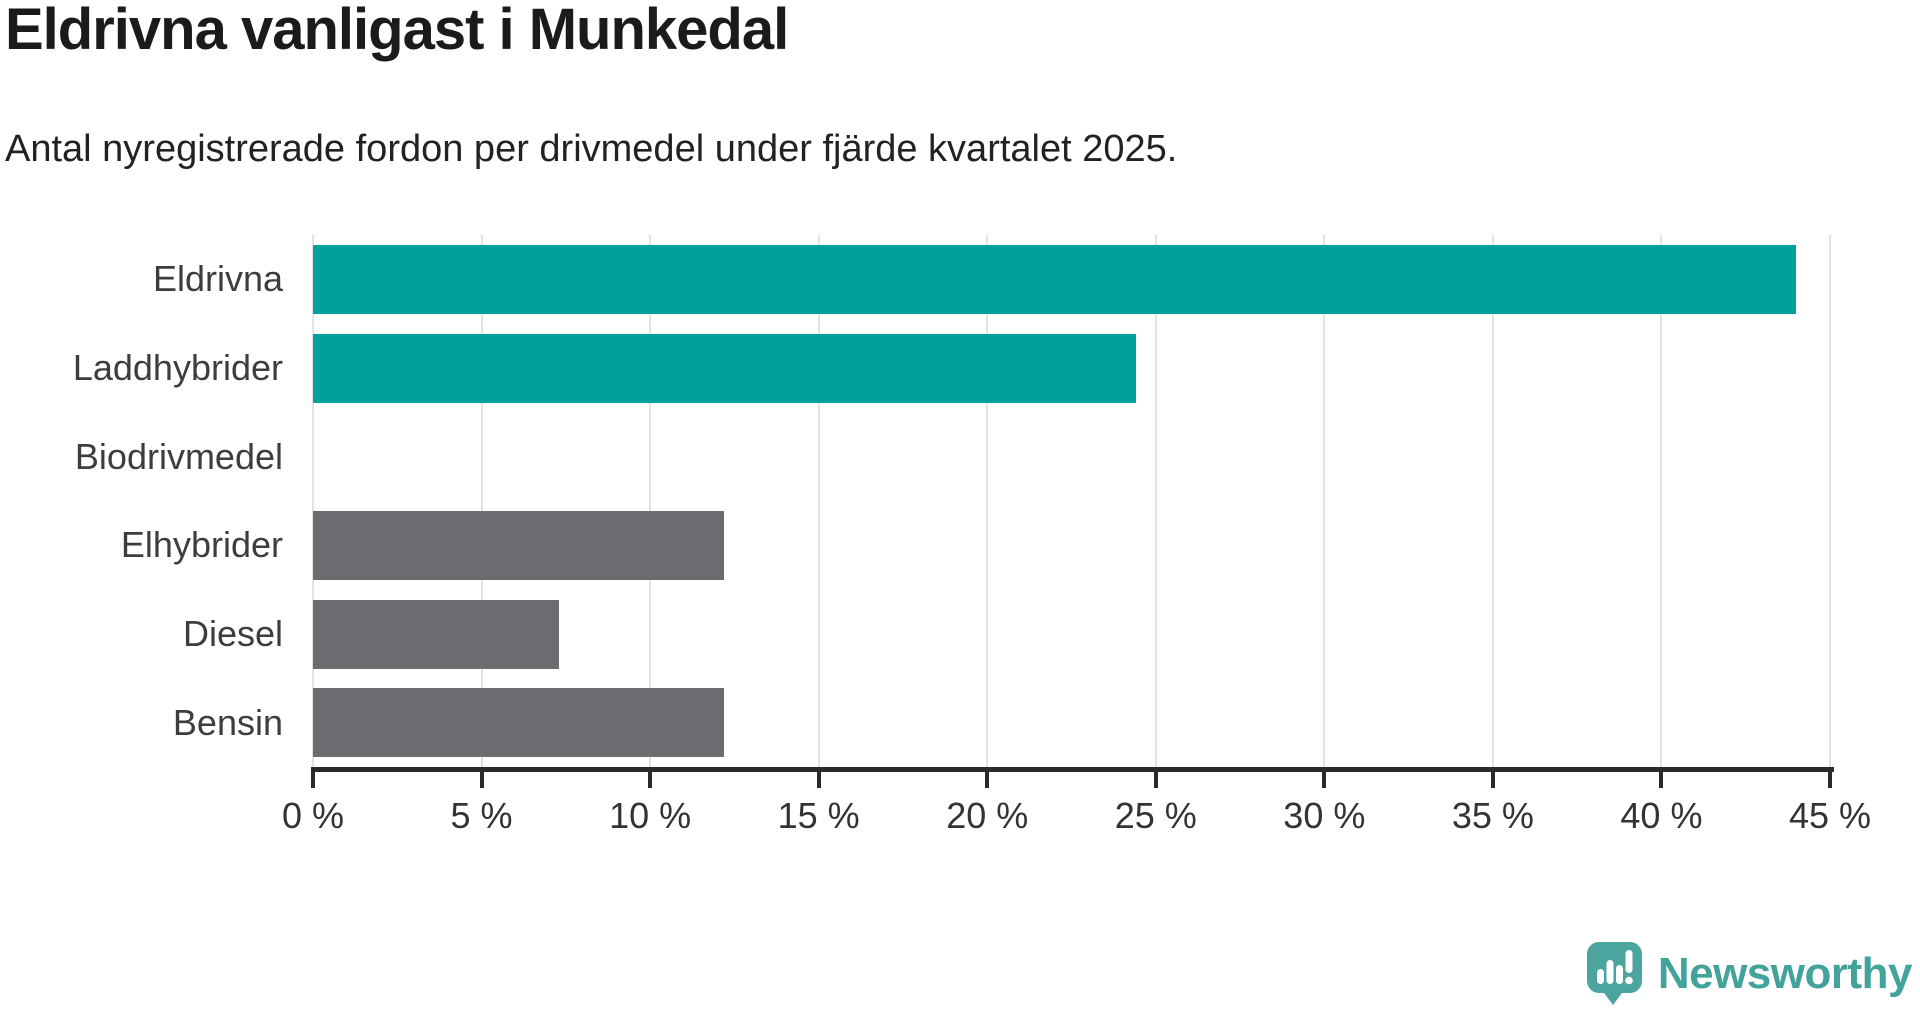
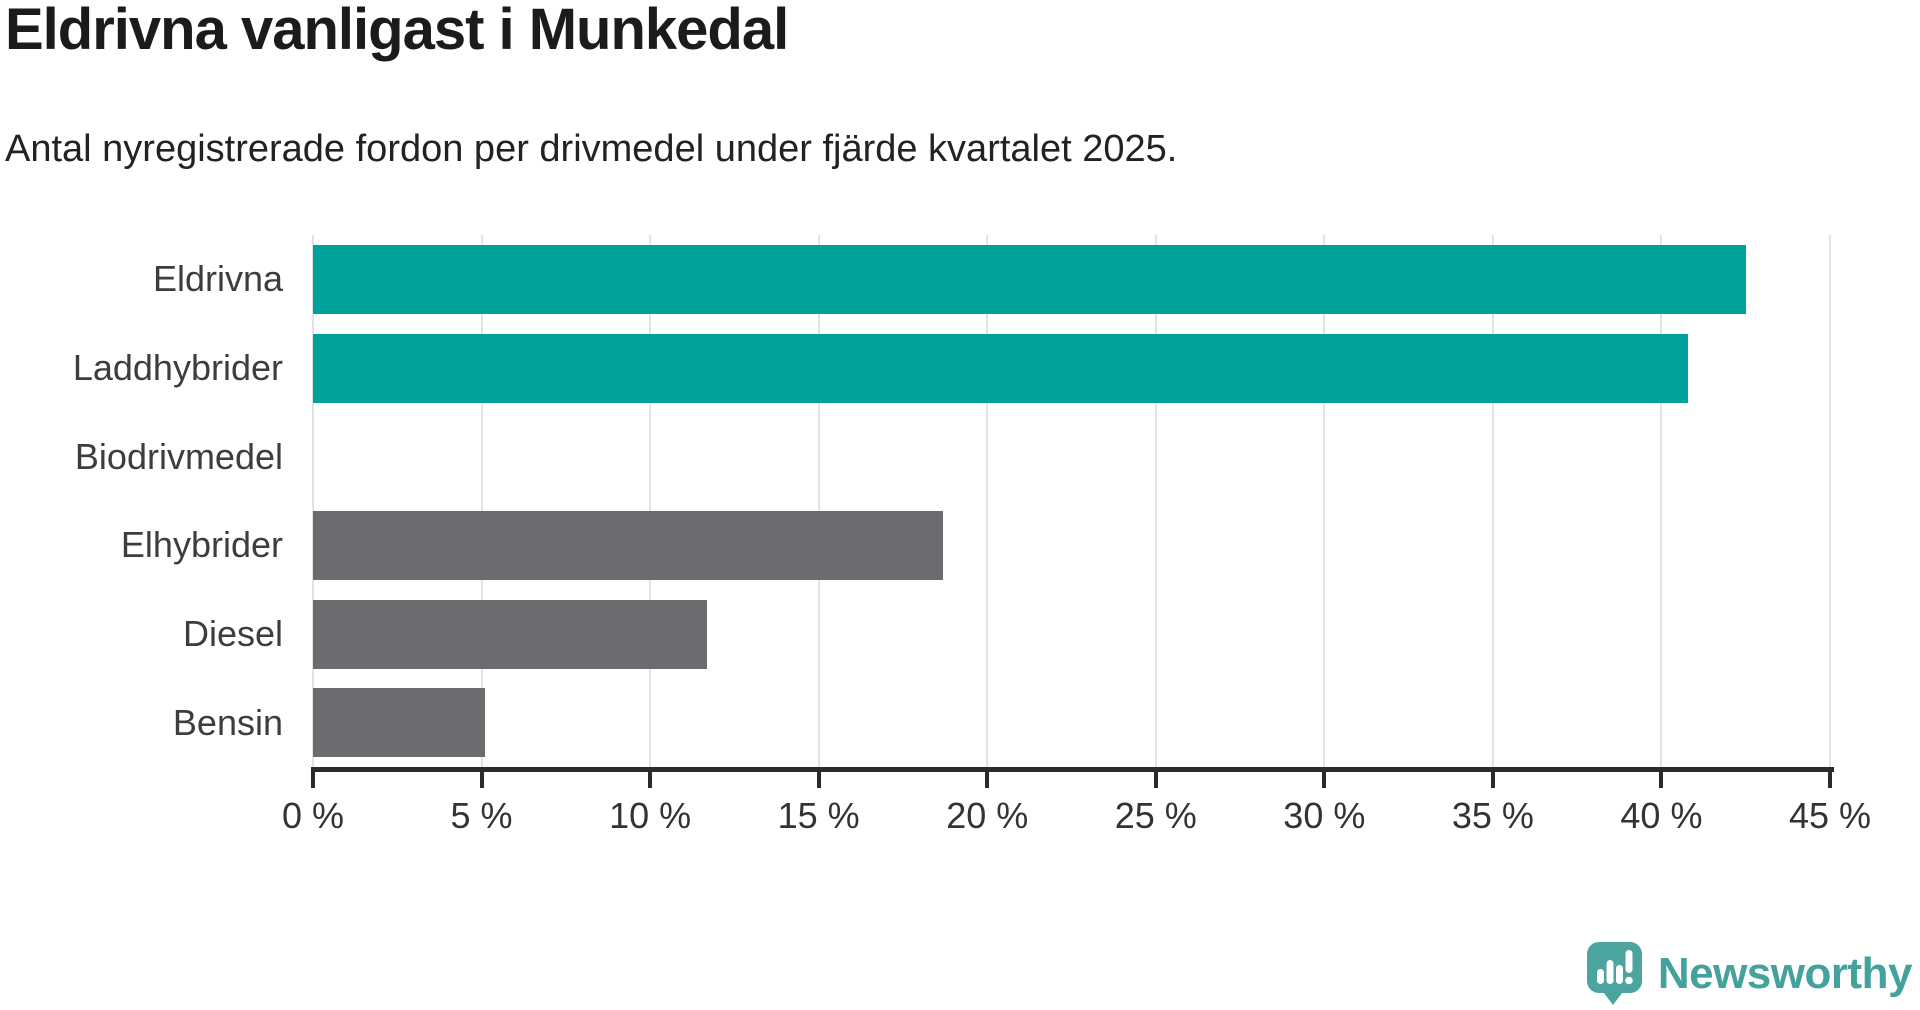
Eldrivna: 44.0% -> 42.5%
Laddhybrider: 24.4% -> 40.8%
Elhybrider: 12.2% -> 18.7%
Diesel: 7.3% -> 11.7%
Bensin: 12.2% -> 5.1%
